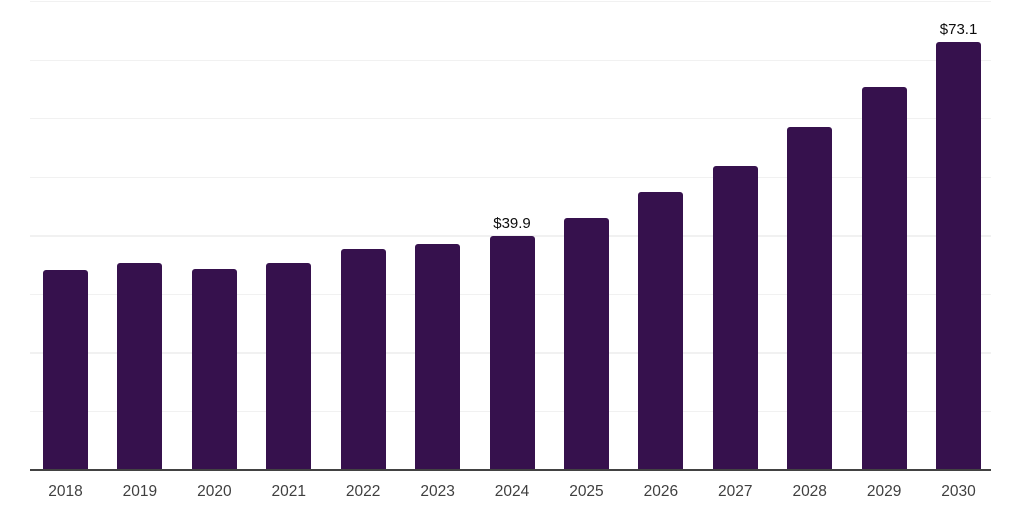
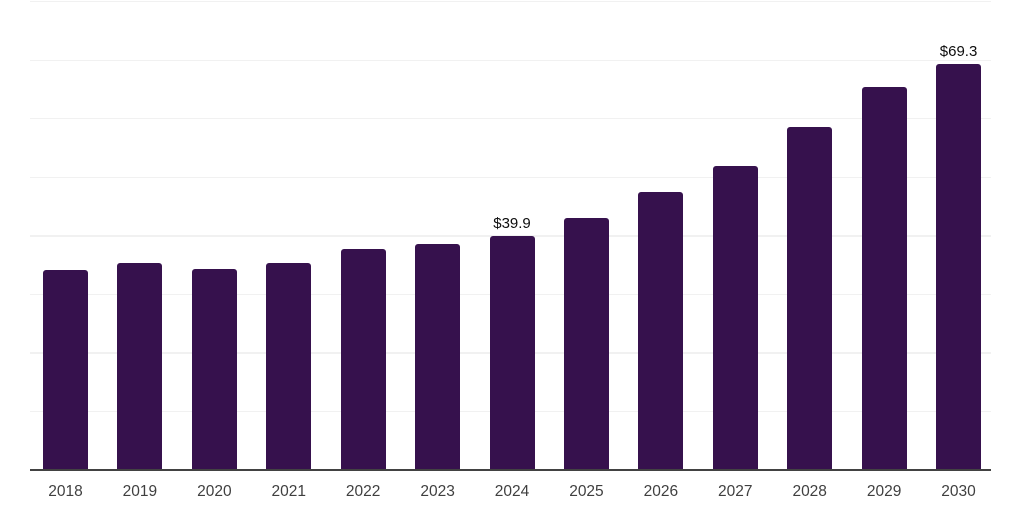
2030: $73.1 -> $69.3
